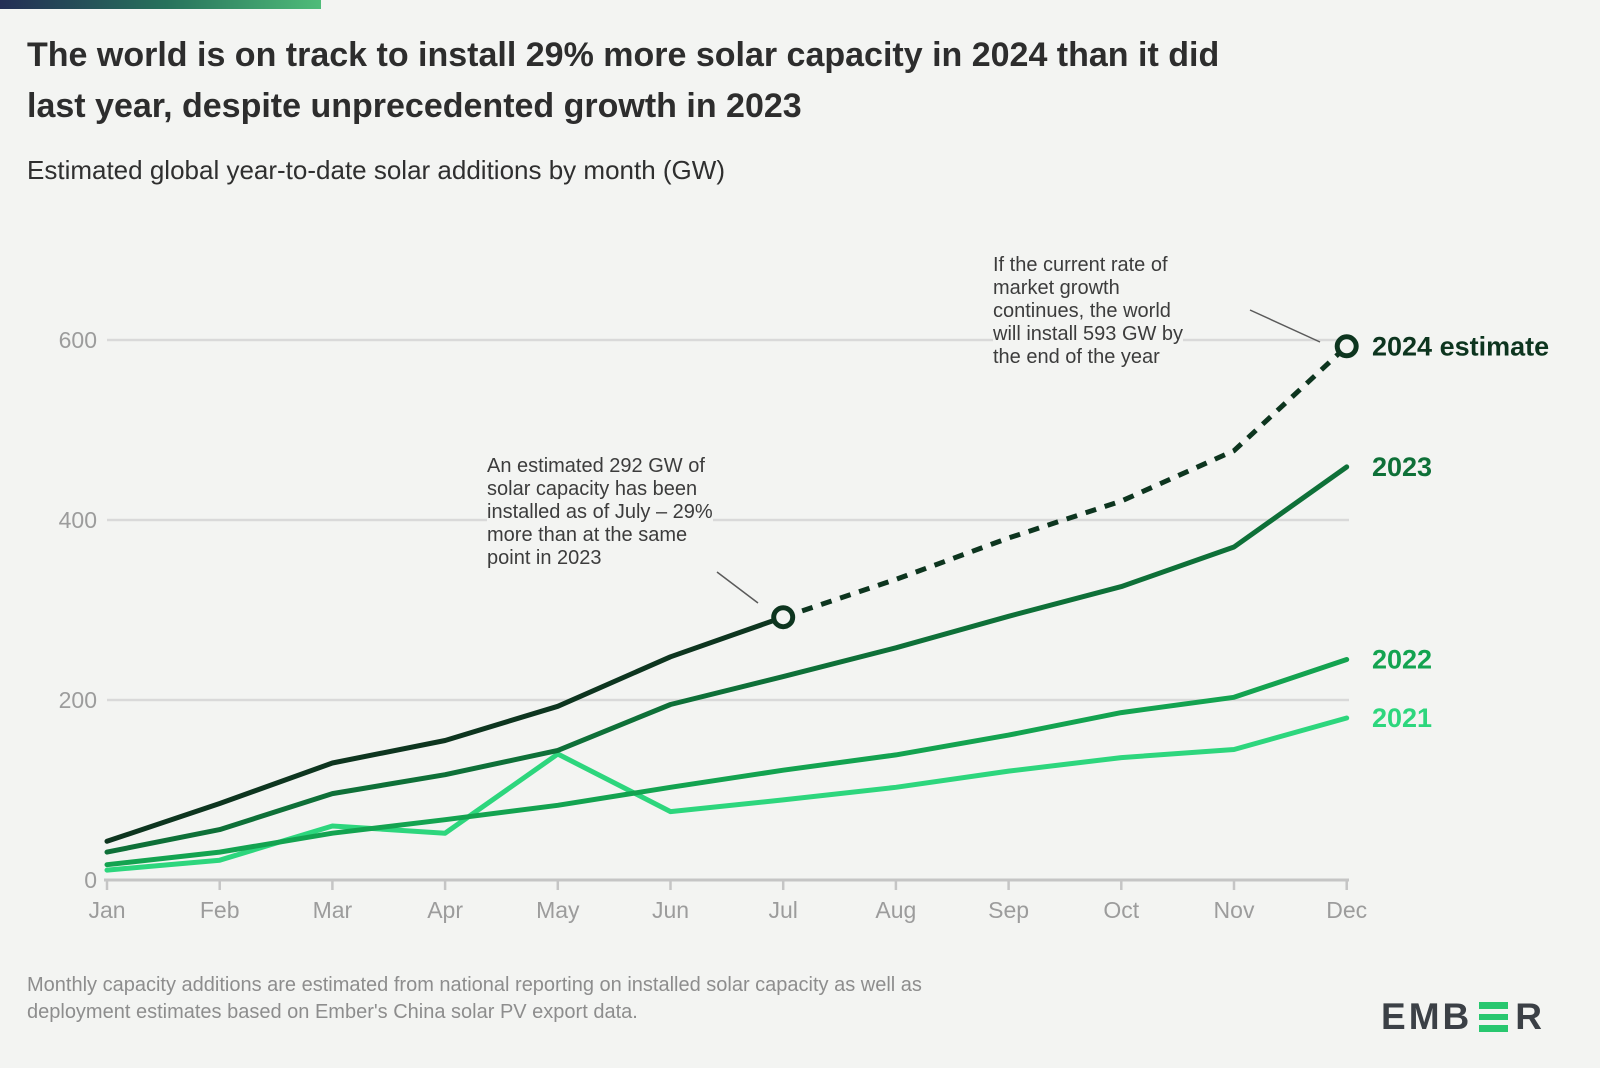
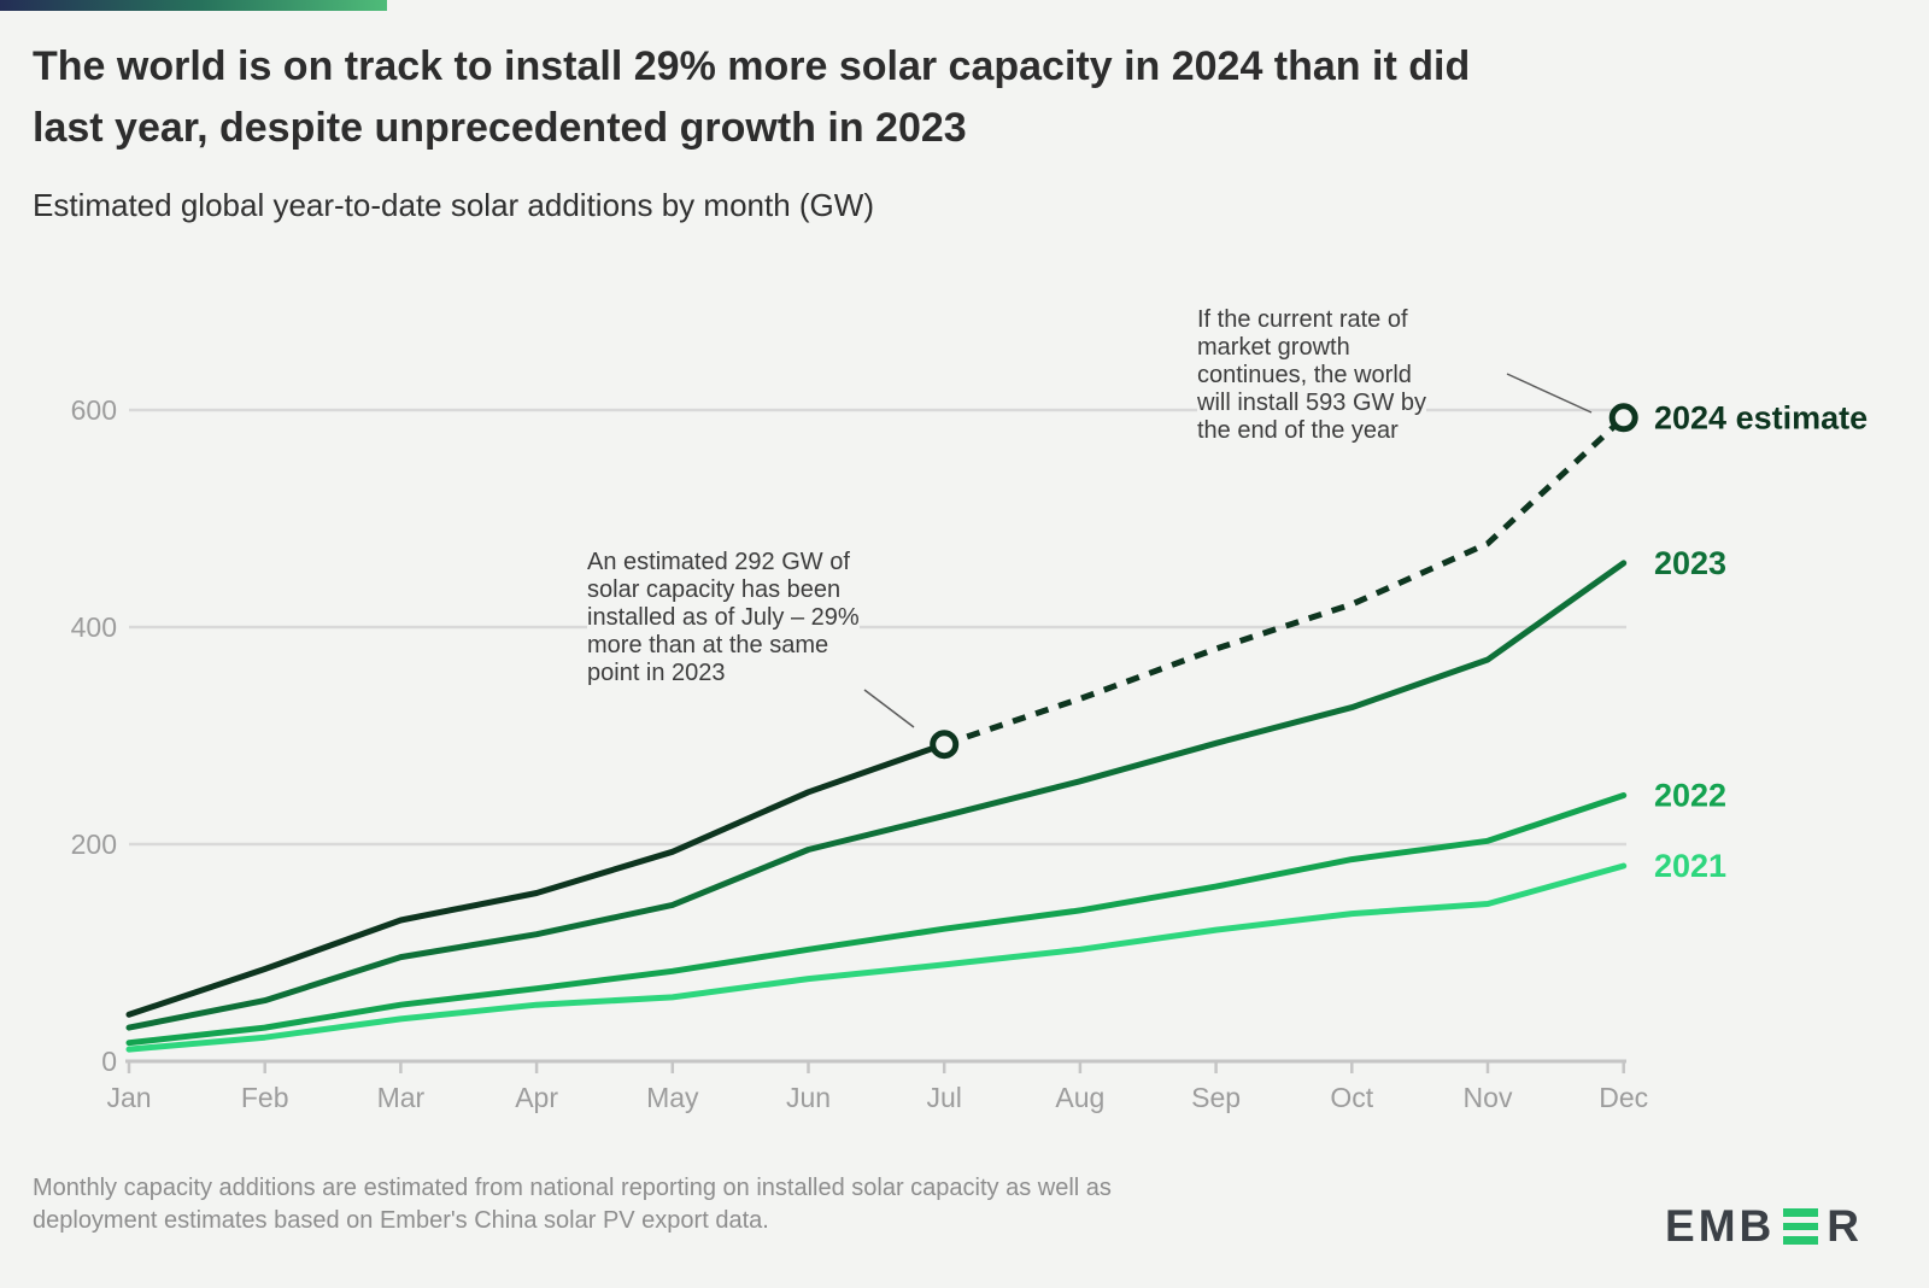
2021/Mar: 60 -> 40
2021/May: 140 -> 60
